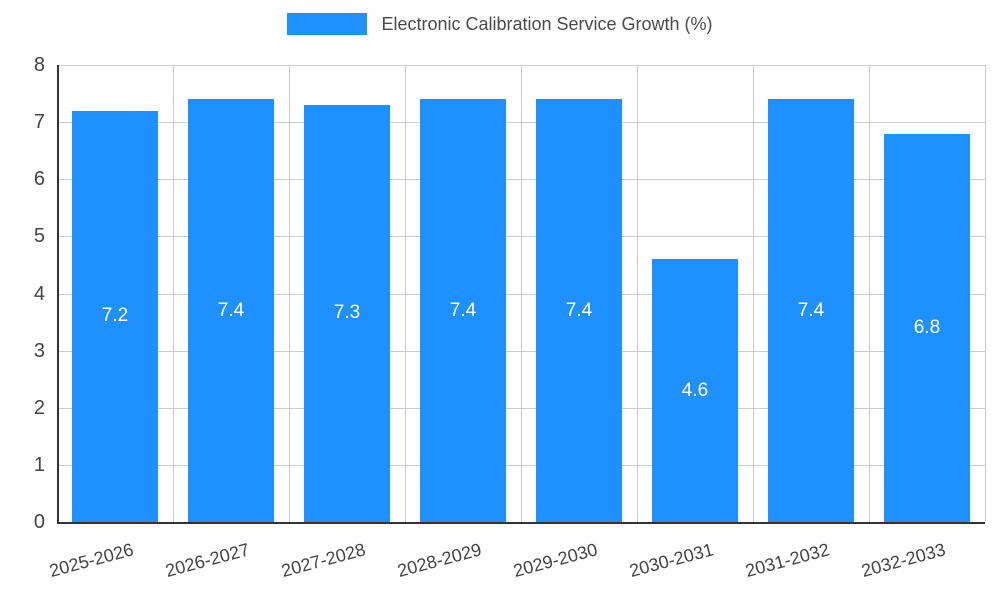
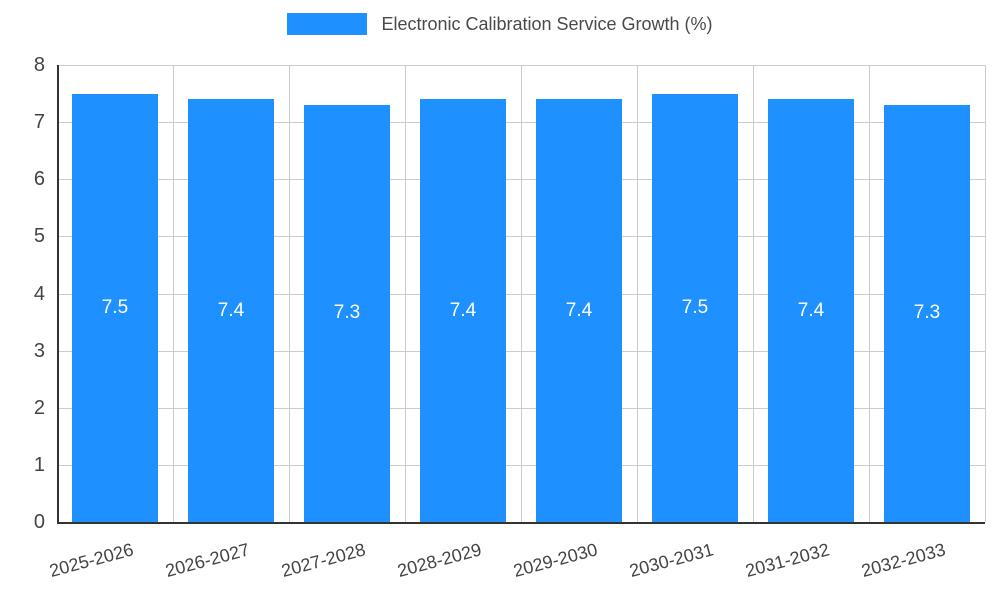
2025-2026: 7.2 -> 7.5
2030-2031: 4.6 -> 7.5
2032-2033: 6.8 -> 7.3
